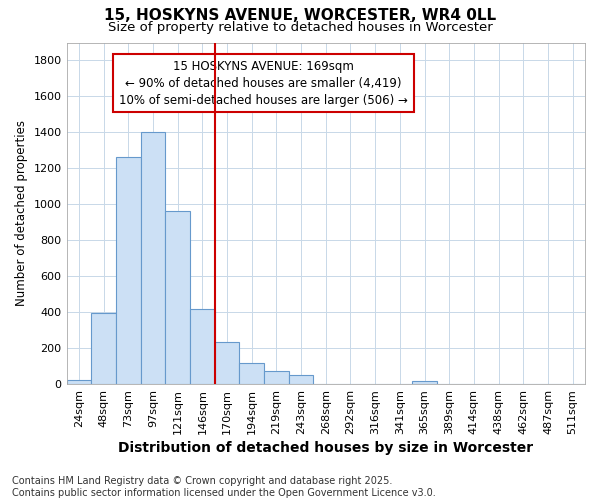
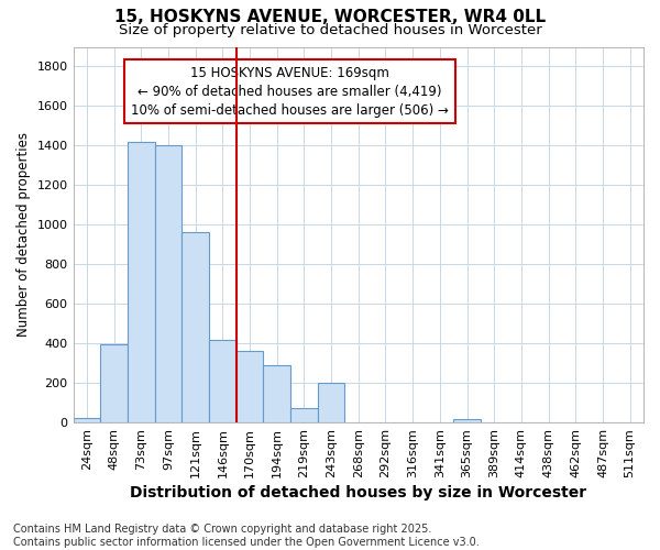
73sqm: 1260 -> 1420
170sqm: 240 -> 360
194sqm: 120 -> 290
243sqm: 50 -> 200
